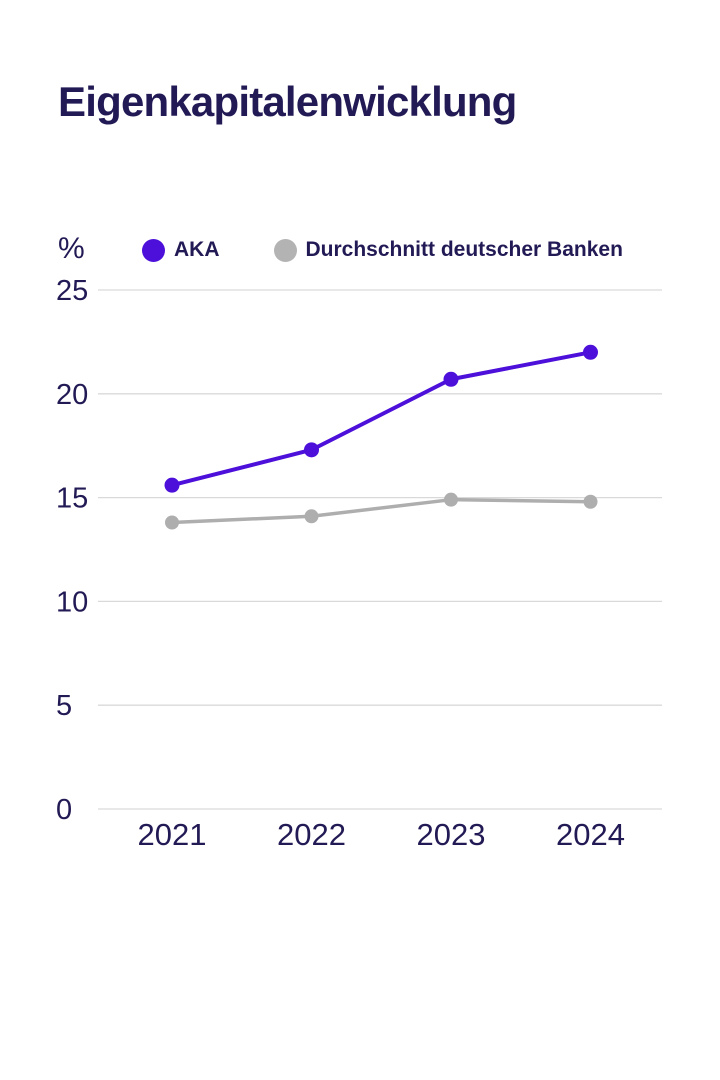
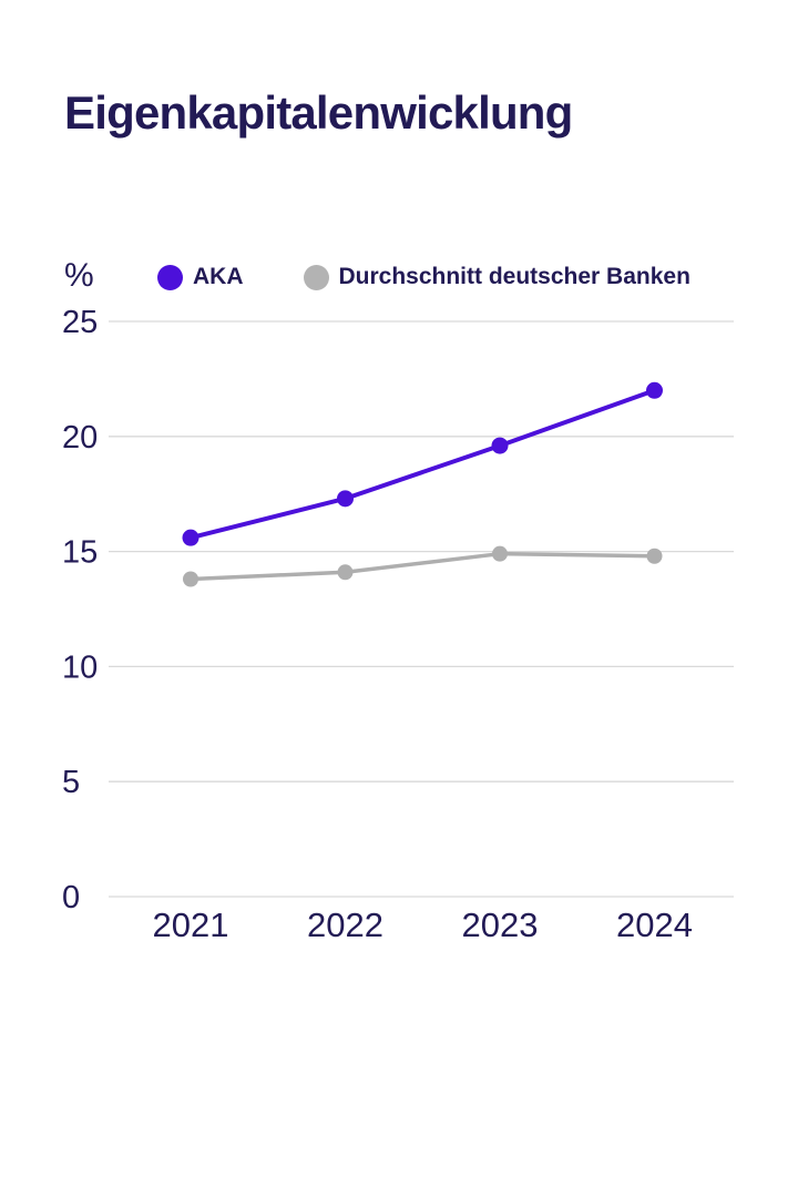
AKA/2023: 20.7 -> 19.6
